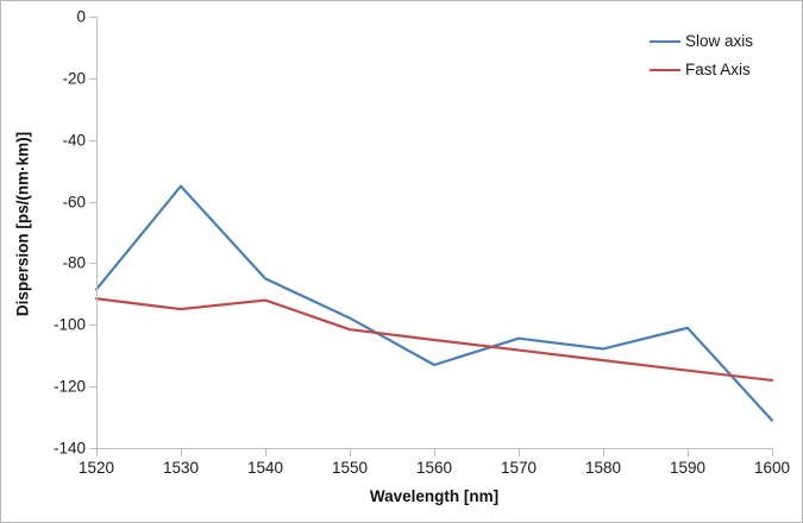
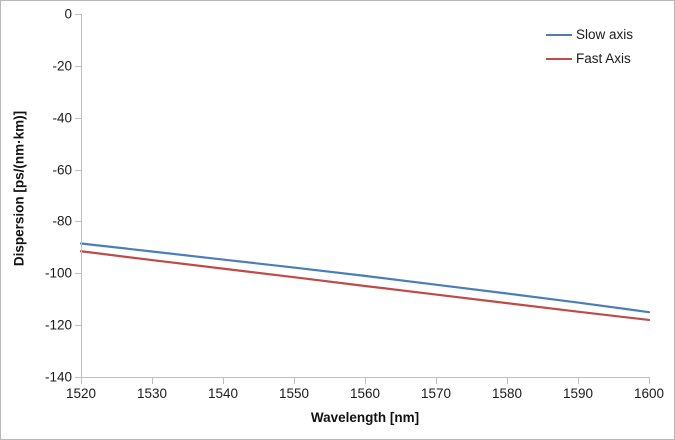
Slow axis/1530: -55 -> -92
Slow axis/1540: -85 -> -95
Fast Axis/1540: -92 -> -98
Slow axis/1560: -113 -> -101
Slow axis/1590: -101 -> -111
Slow axis/1600: -131 -> -115
